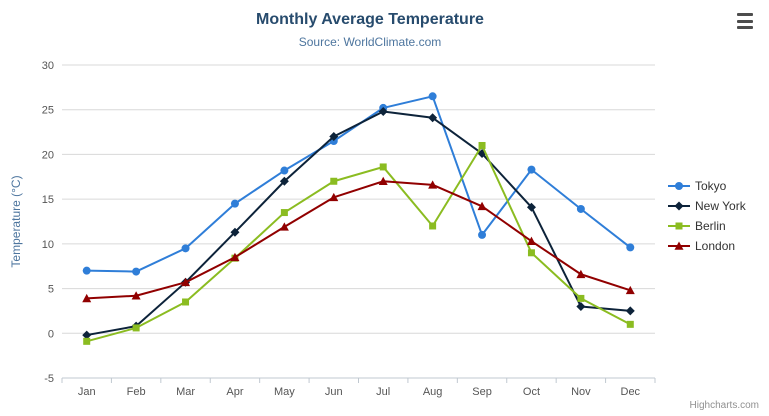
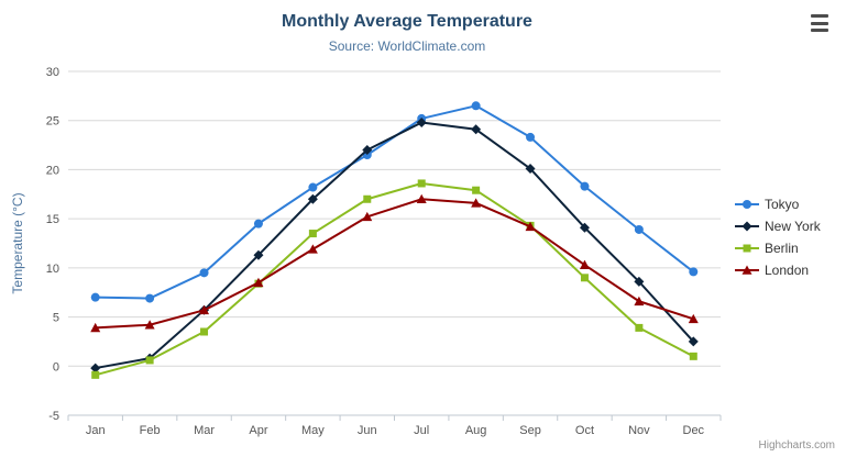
Berlin/Aug: 12 -> 18
Tokyo/Sep: 11 -> 23
Berlin/Sep: 21 -> 14
New York/Nov: 3 -> 9
